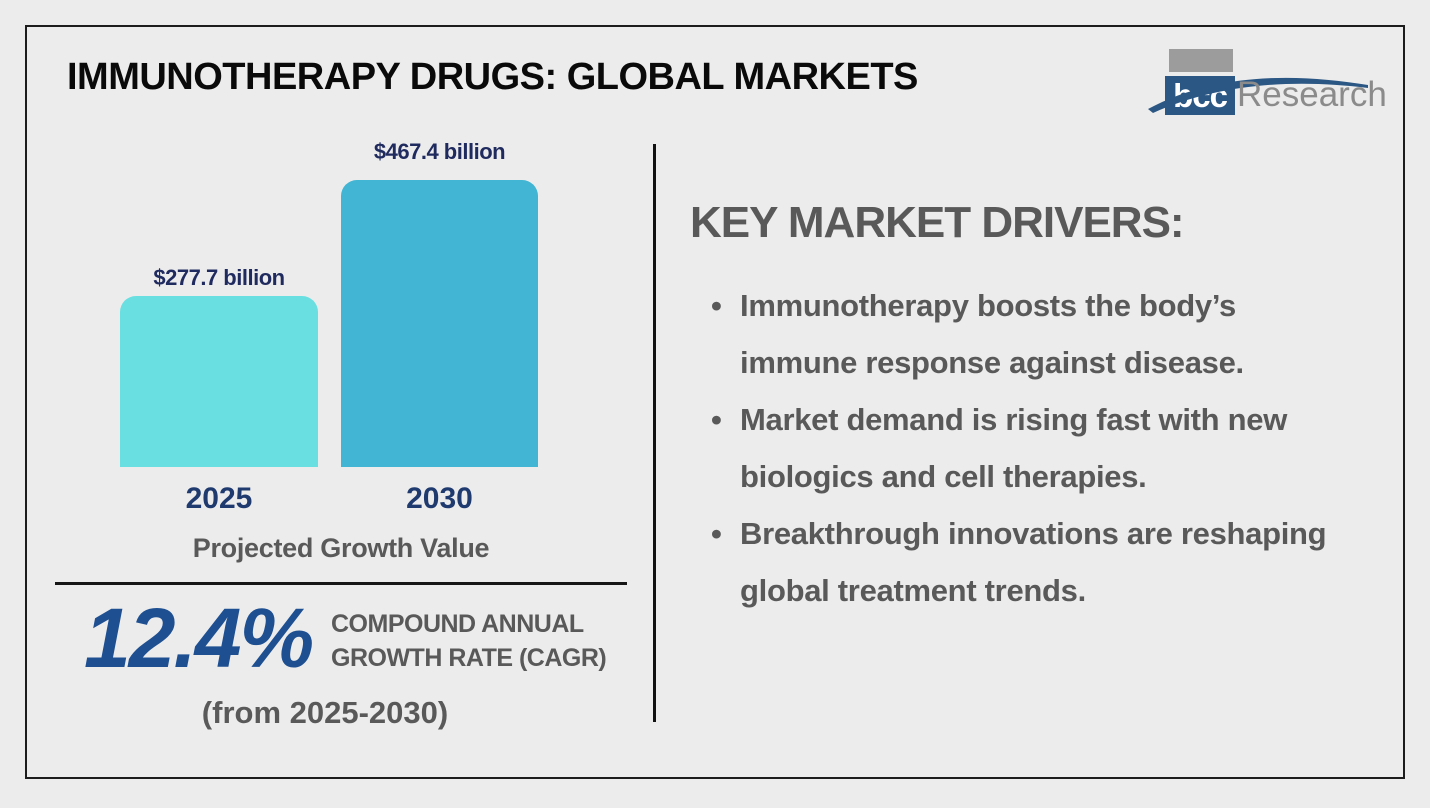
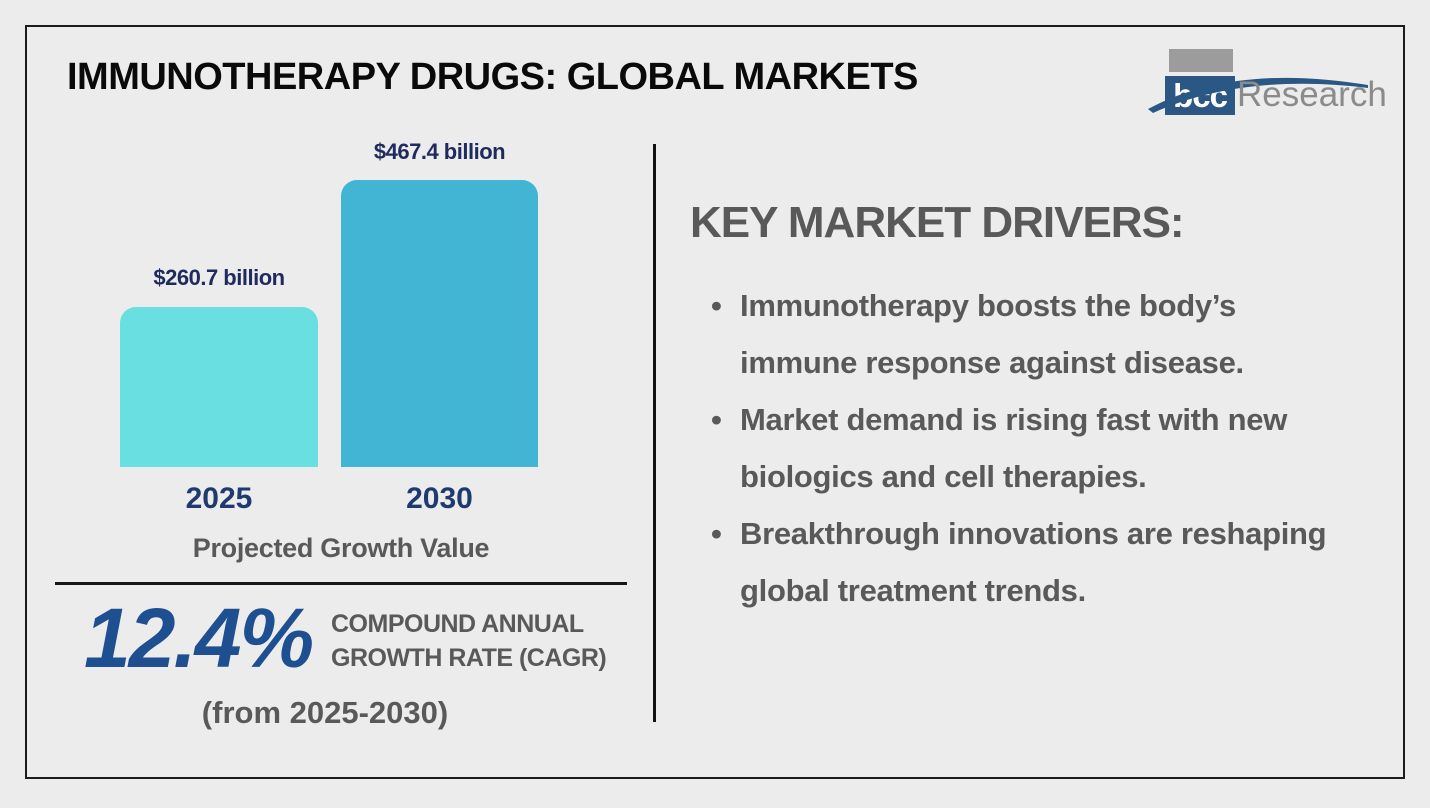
2025: $277.7 -> $260.7
